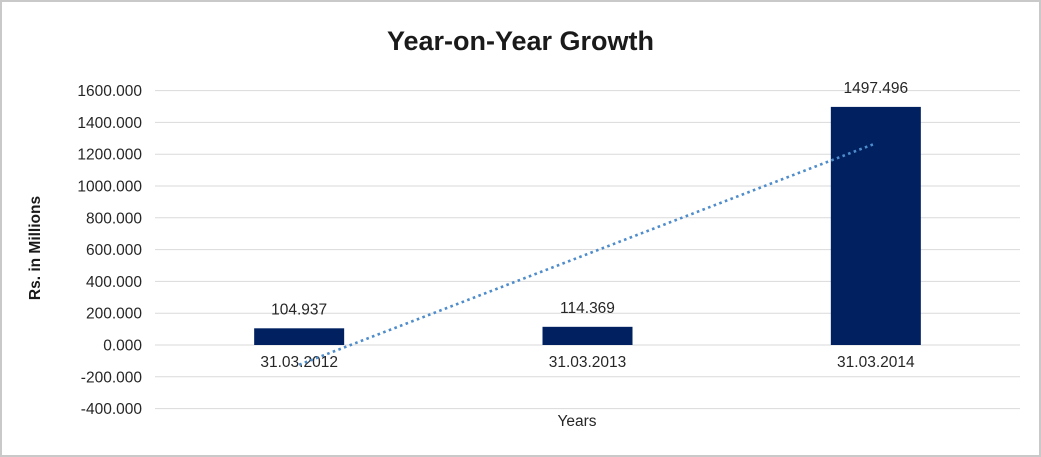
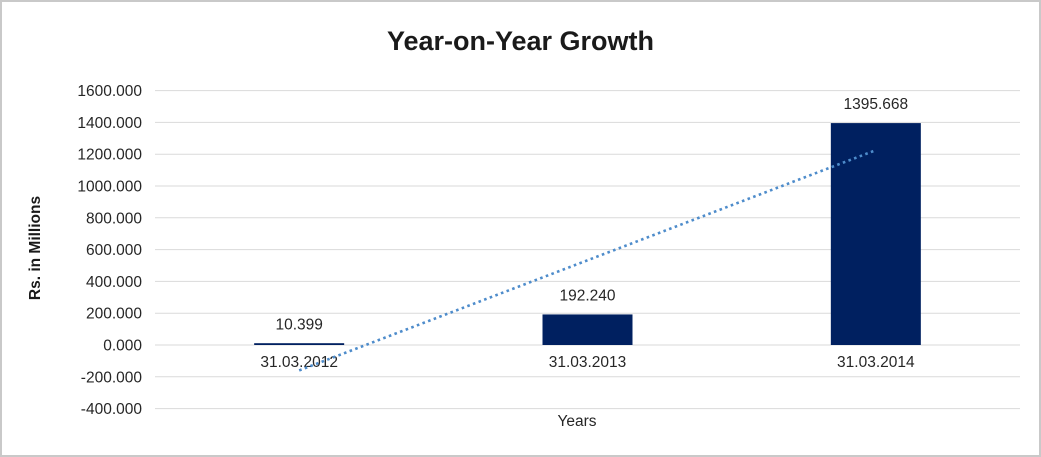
31.03.2012: 104.937 -> 10.399
31.03.2013: 114.369 -> 192.240
31.03.2014: 1497.496 -> 1395.668
